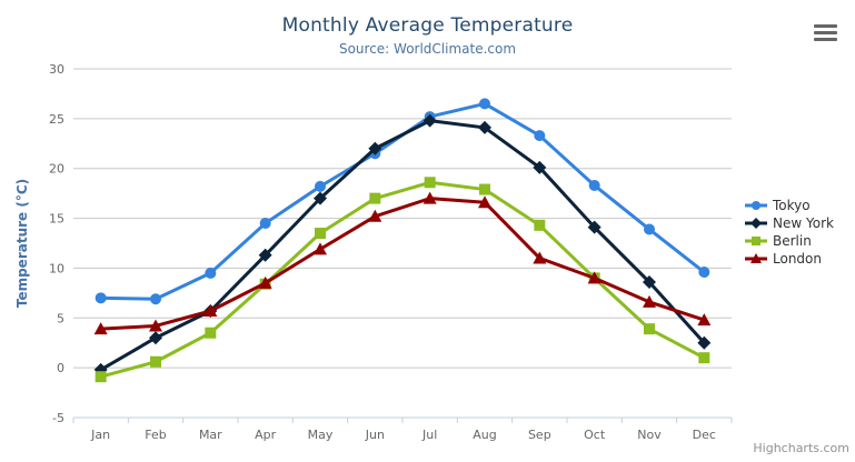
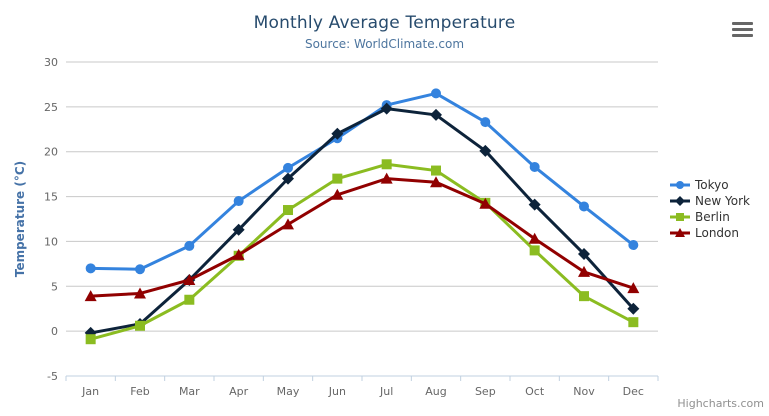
New York/Feb: 3 -> 1
London/Sep: 11 -> 14
London/Oct: 9 -> 10
